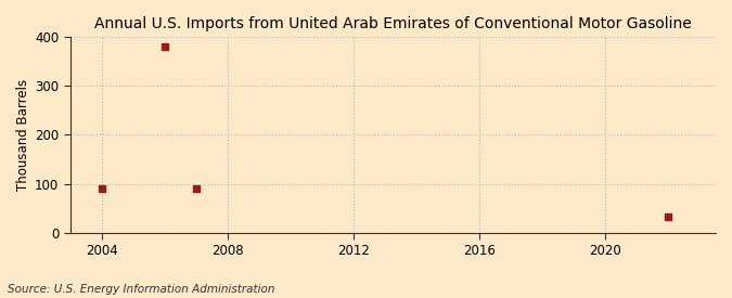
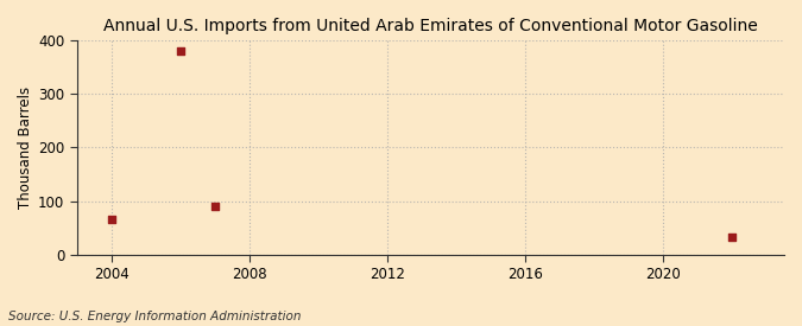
2004: 90 -> 65
